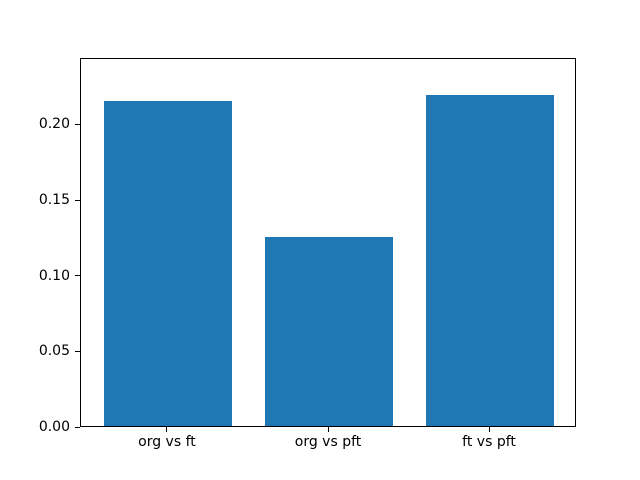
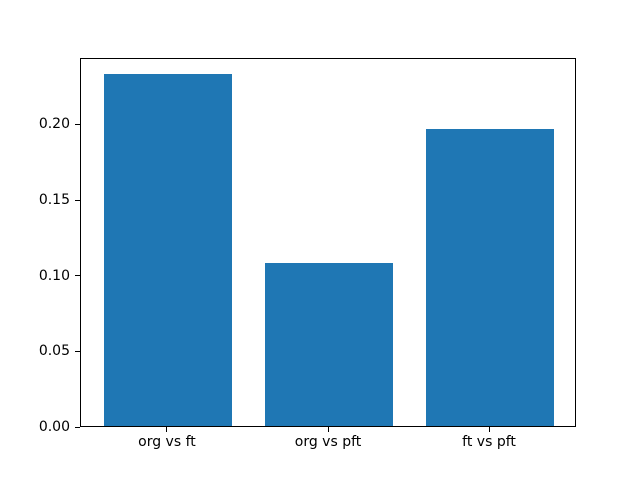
org vs ft: 0.215 -> 0.233
org vs pft: 0.125 -> 0.108
ft vs pft: 0.219 -> 0.197
